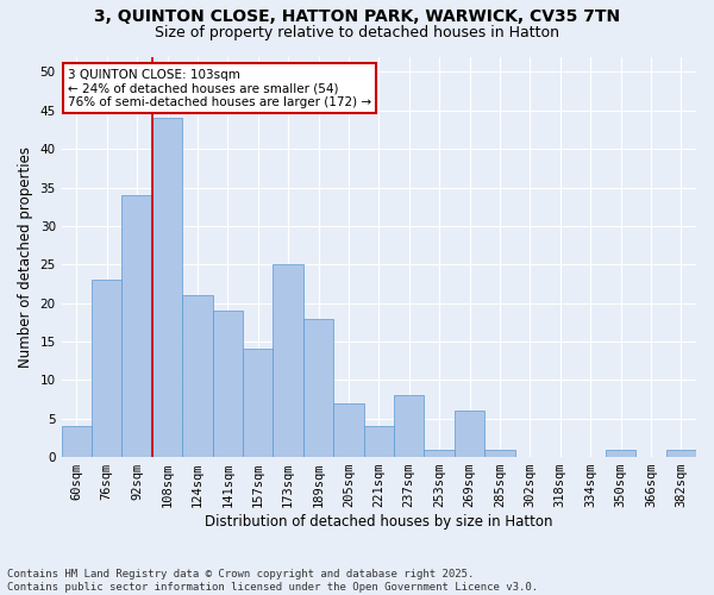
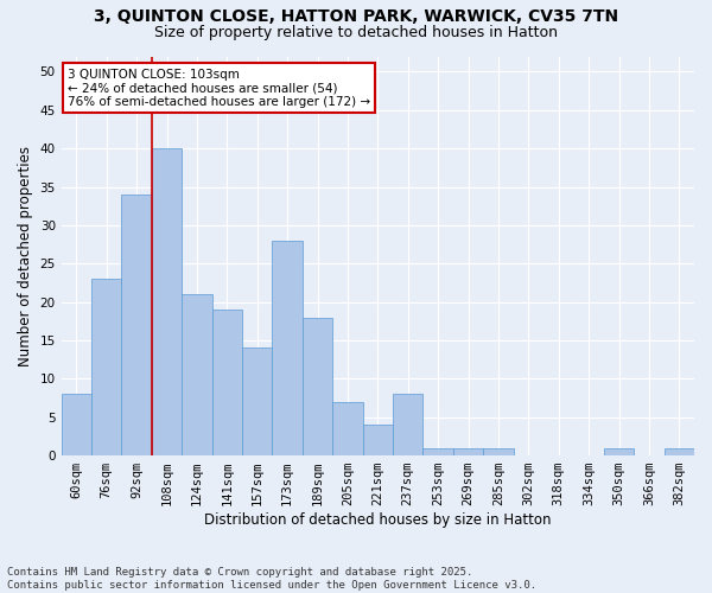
60sqm: 4 -> 8
108sqm: 44 -> 40
173sqm: 25 -> 28
269sqm: 6 -> 1
